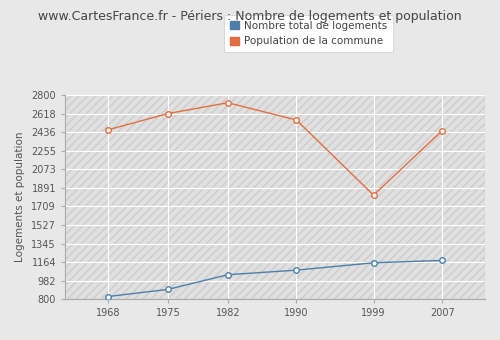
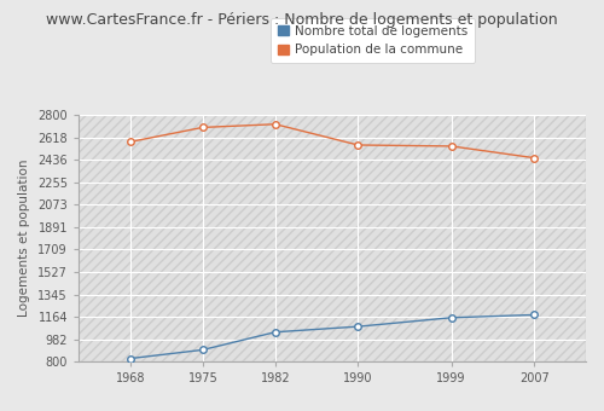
Population de la commune/1968: 2460 -> 2580
Population de la commune/1975: 2620 -> 2700
Population de la commune/1999: 1820 -> 2550
